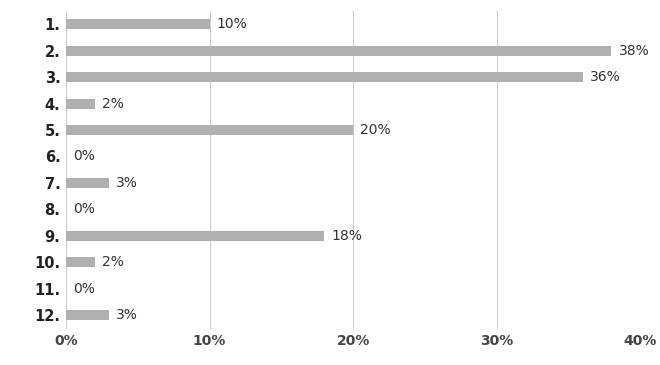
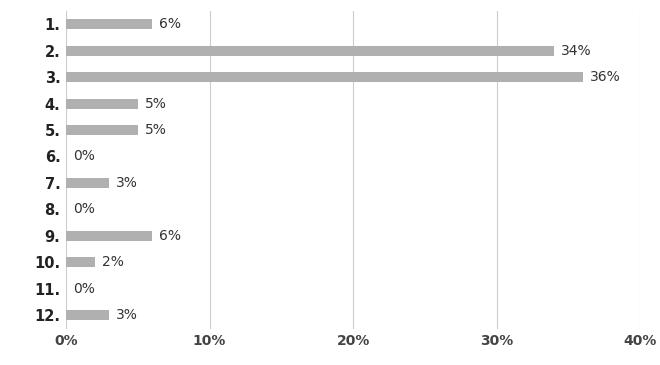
1.: 10% -> 6%
2.: 38% -> 34%
4.: 2% -> 5%
5.: 20% -> 5%
9.: 18% -> 6%
